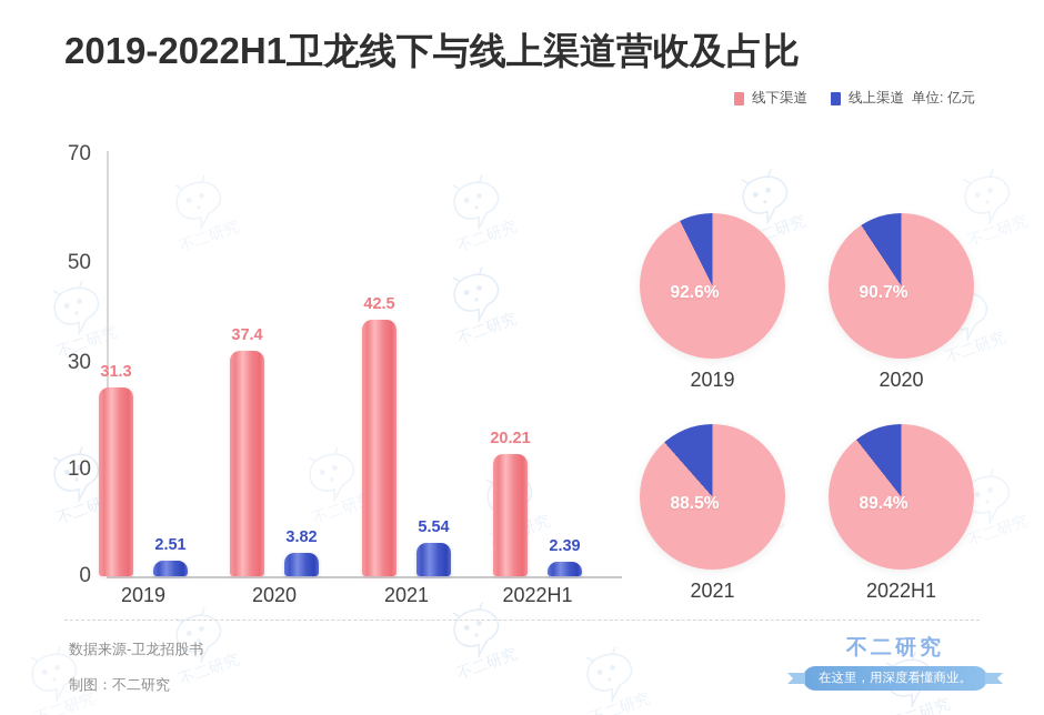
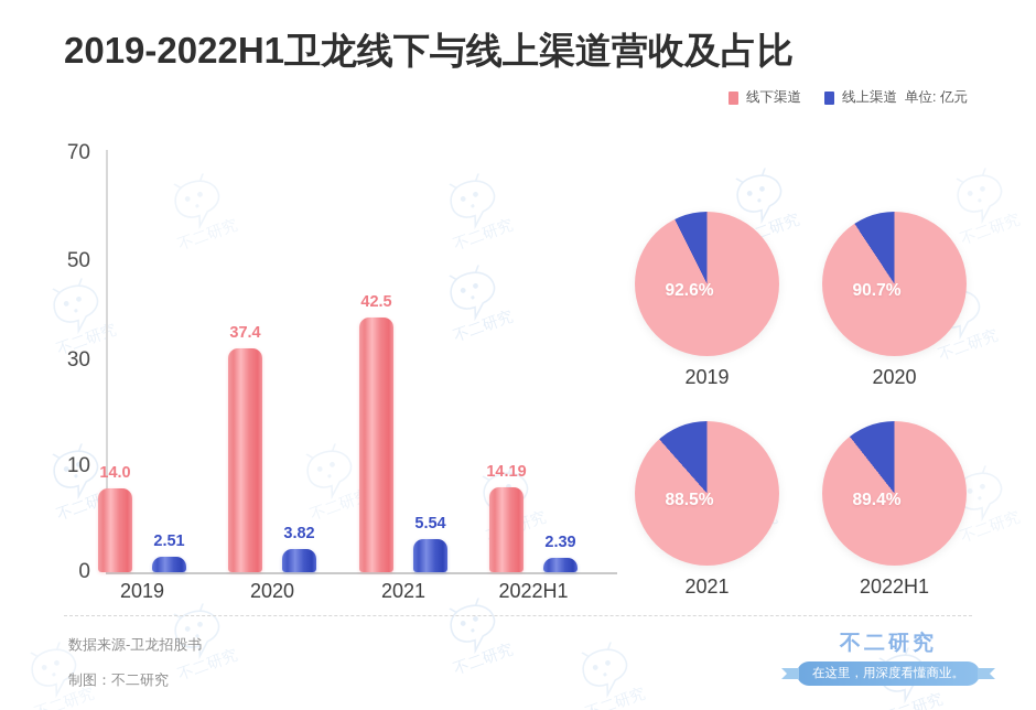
2019-2022H1卫龙线下与线上渠道营收及占比/线下渠道/2019: 31.3 -> 14.0
2019-2022H1卫龙线下与线上渠道营收及占比/线下渠道/2022H1: 20.21 -> 14.19
